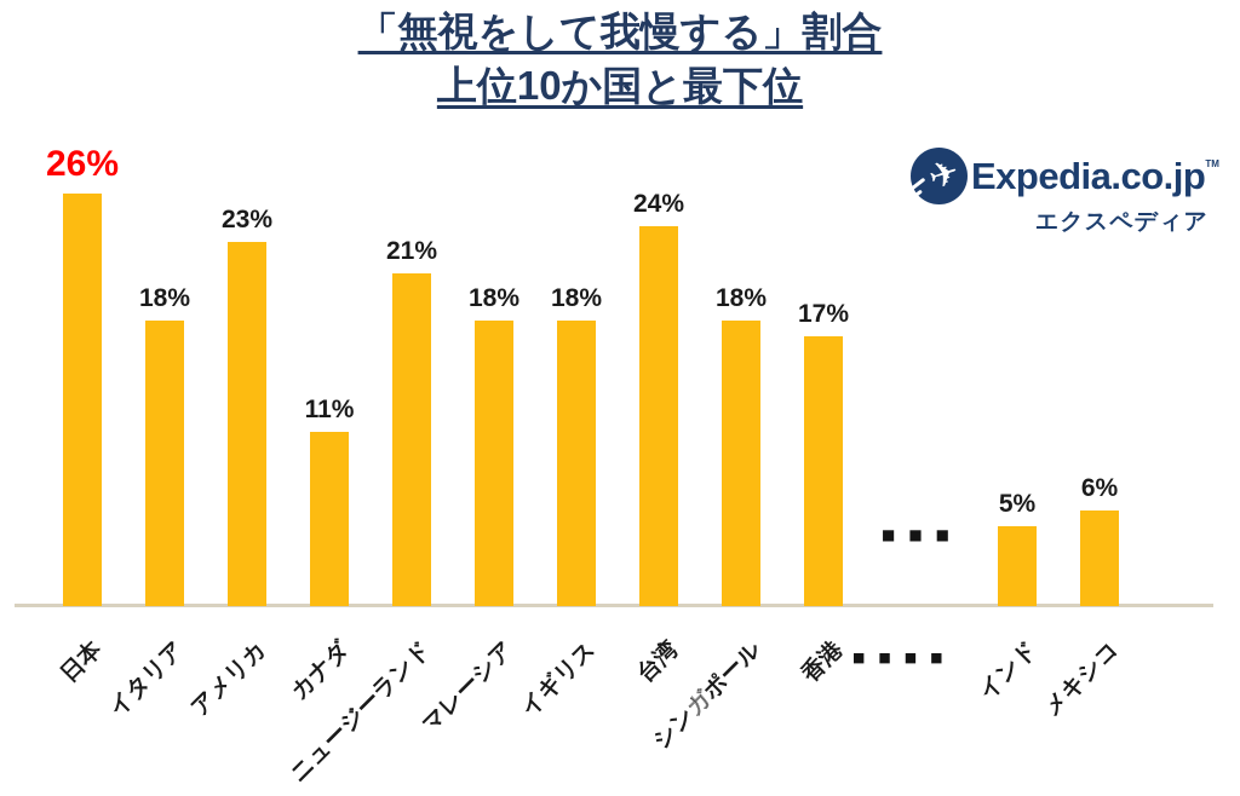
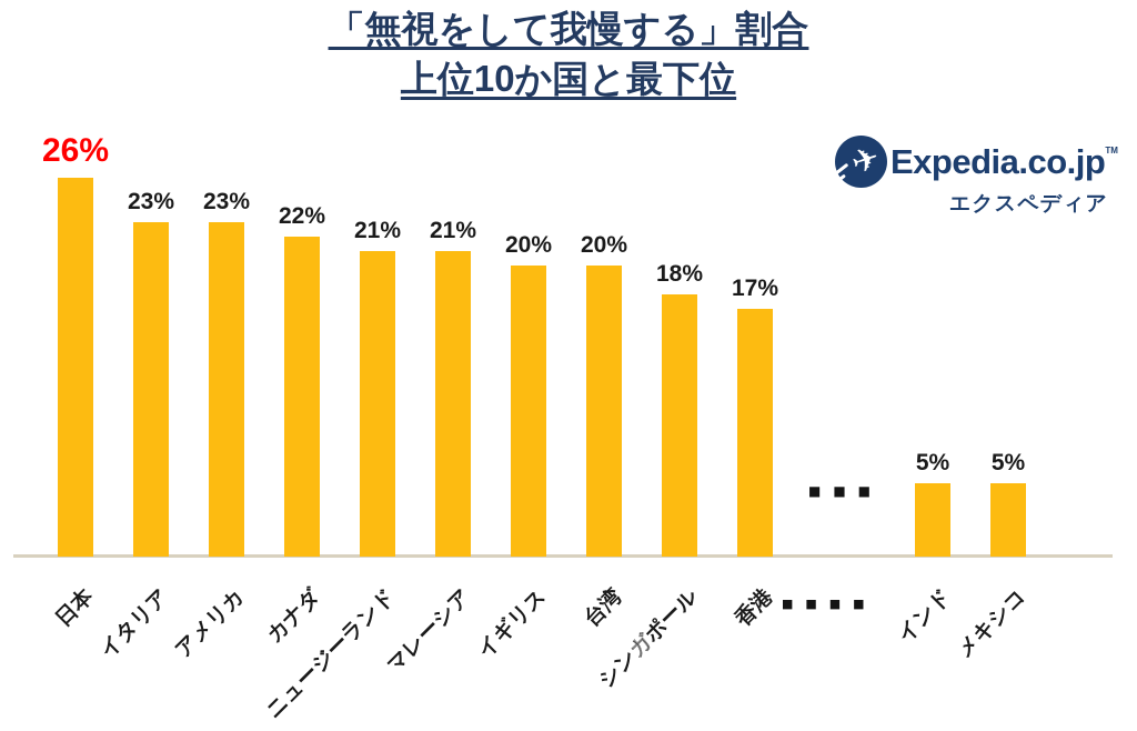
イタリア: 18% -> 23%
カナダ: 11% -> 22%
マレーシア: 18% -> 21%
イギリス: 18% -> 20%
台湾: 24% -> 20%
メキシコ: 6% -> 5%
